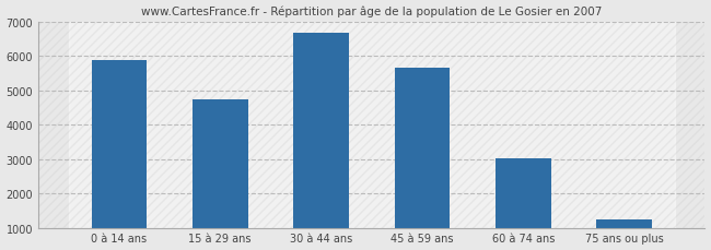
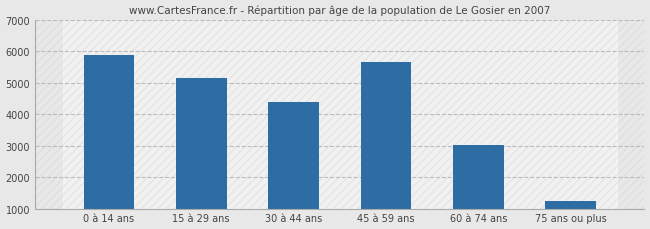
15 à 29 ans: 4750 -> 5150
30 à 44 ans: 6680 -> 4400
